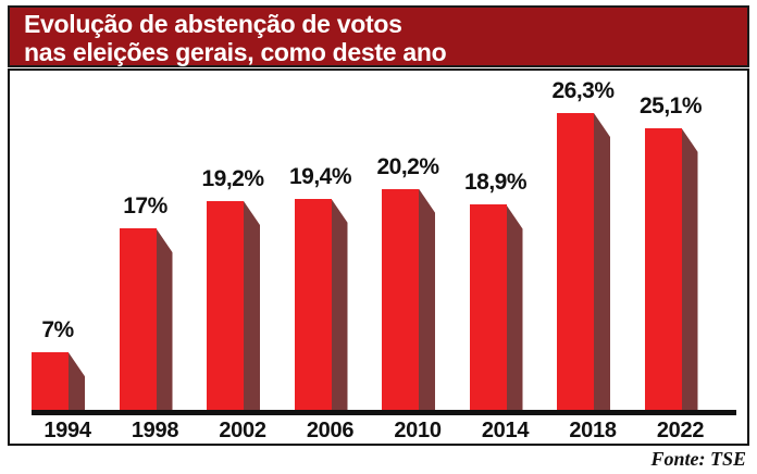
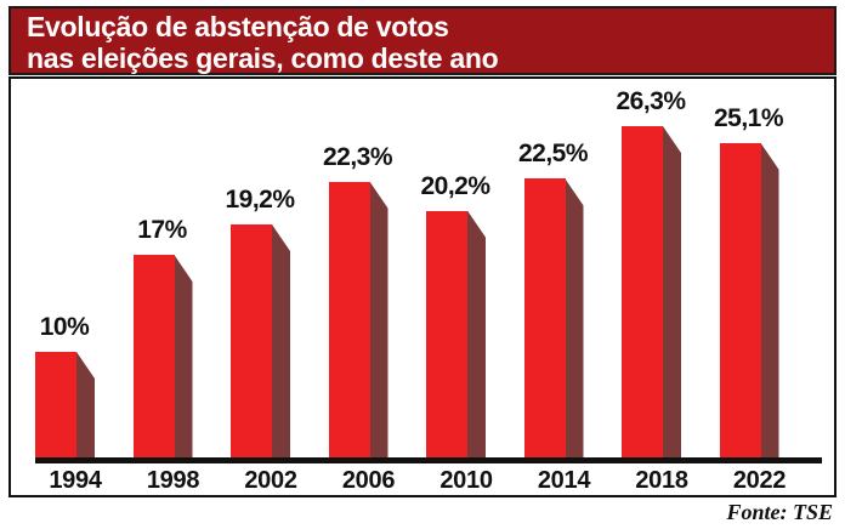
1994: 7% -> 10%
2006: 19,4% -> 22,3%
2014: 18,9% -> 22,5%
